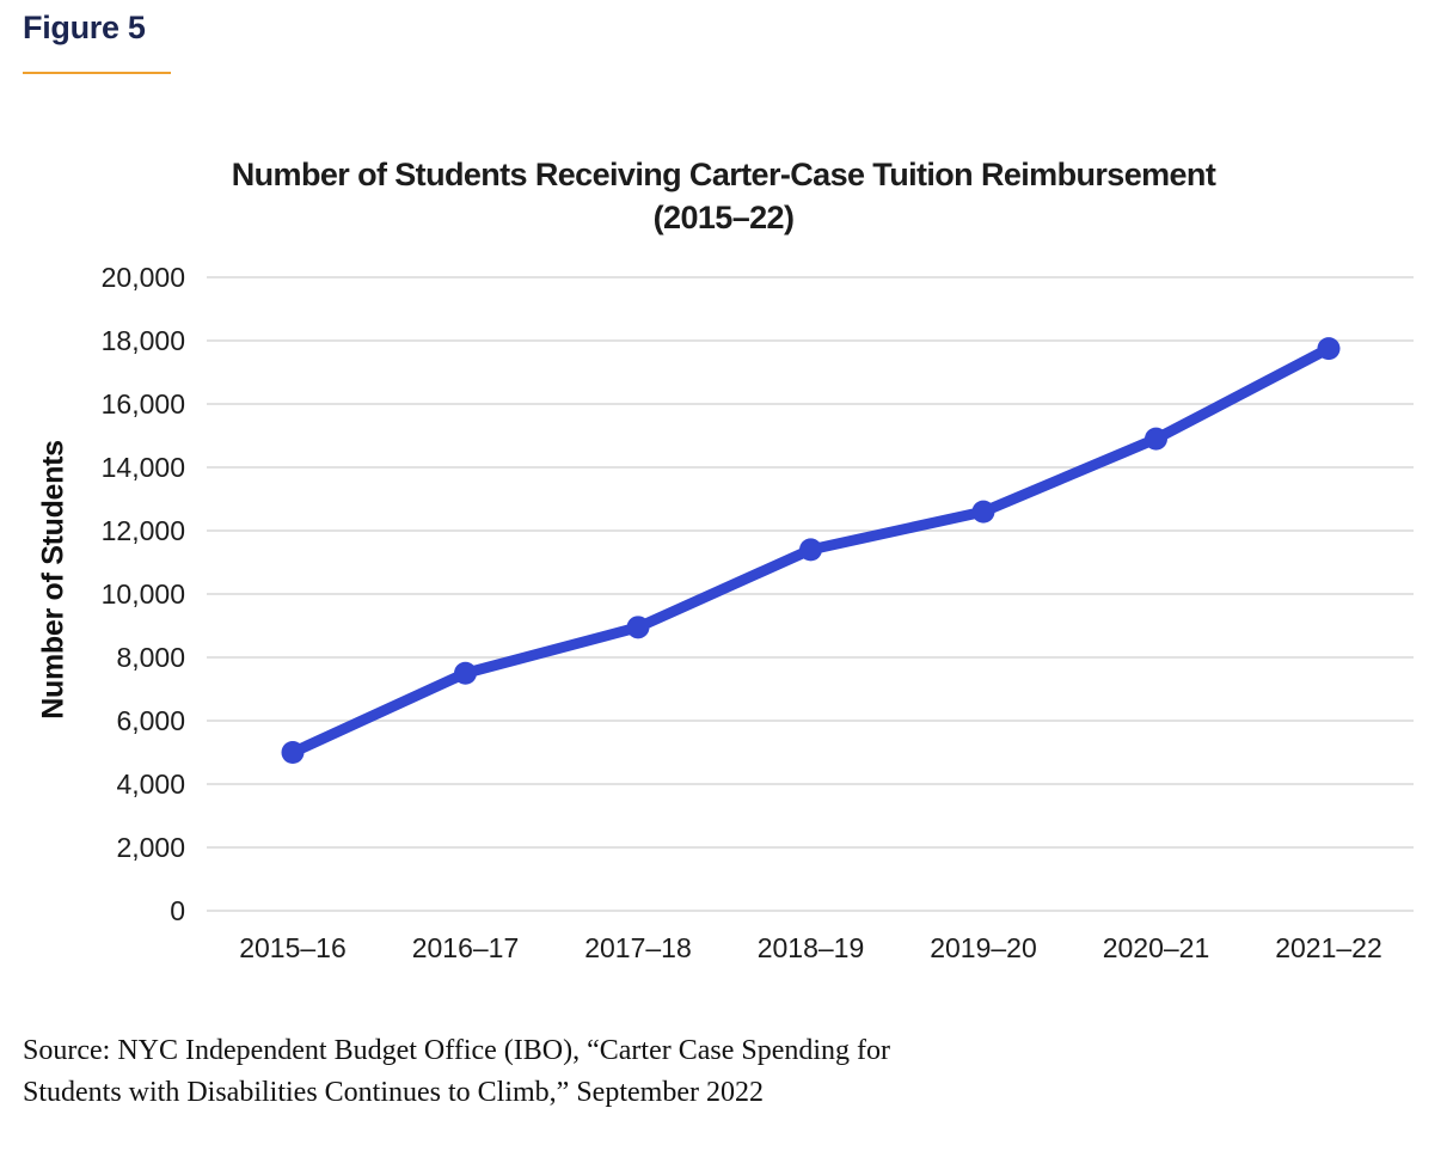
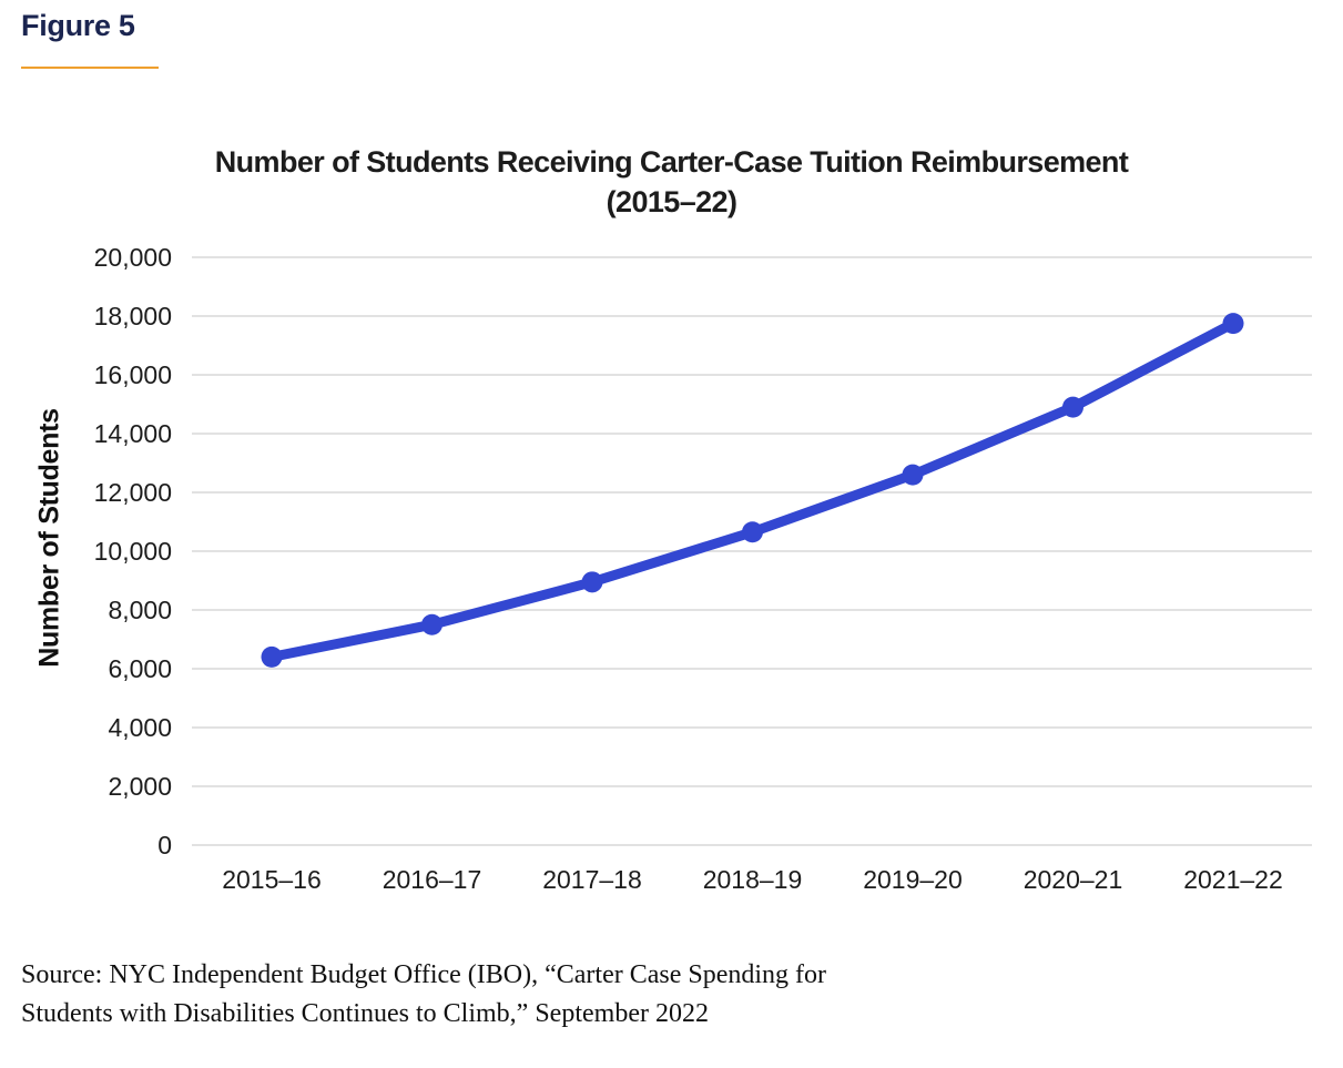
2015–16: 5000 -> 6400
2018–19: 11400 -> 10600
